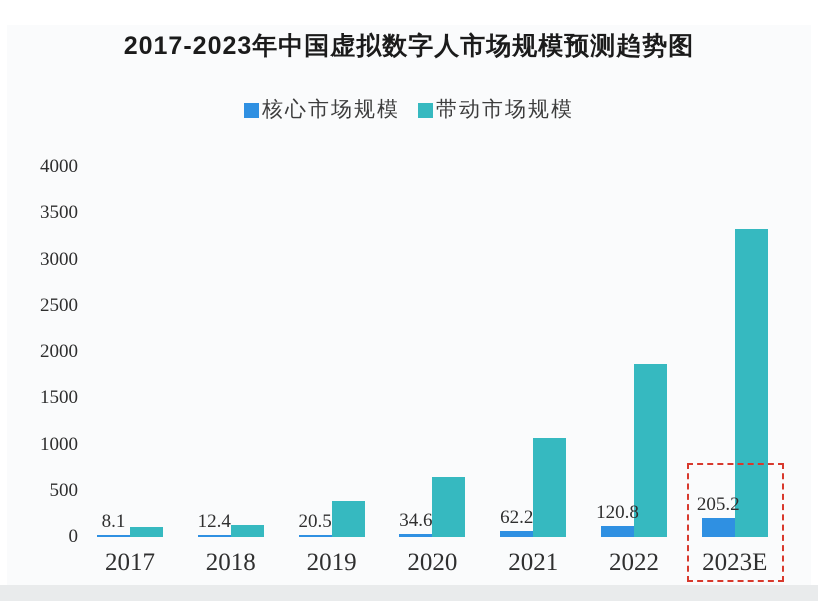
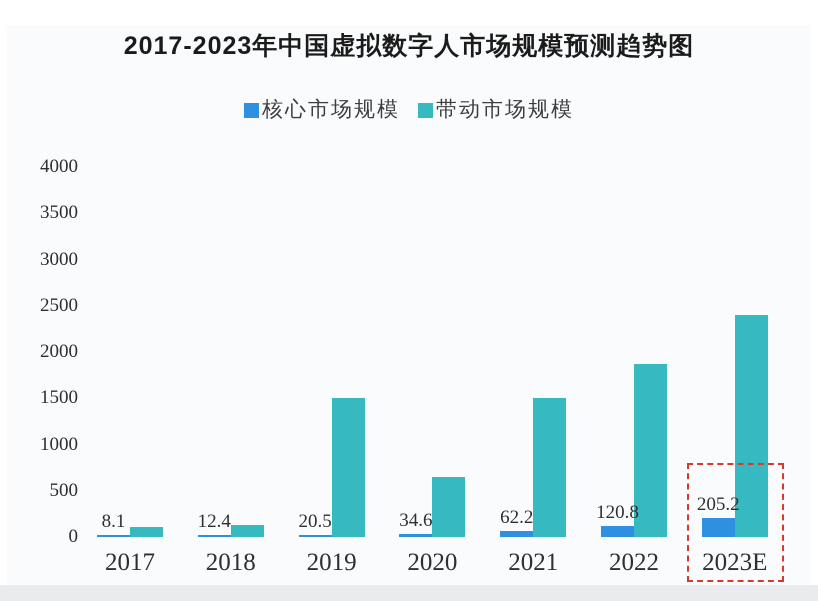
带动市场规模/2019: 400 -> 1500
带动市场规模/2021: 1100 -> 1500
带动市场规模/2023E: 3300 -> 2400
